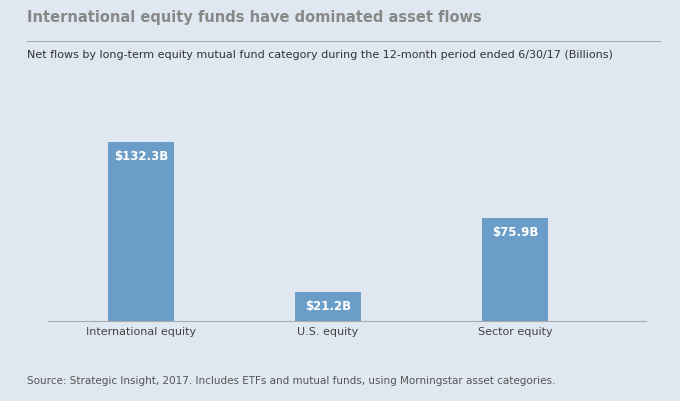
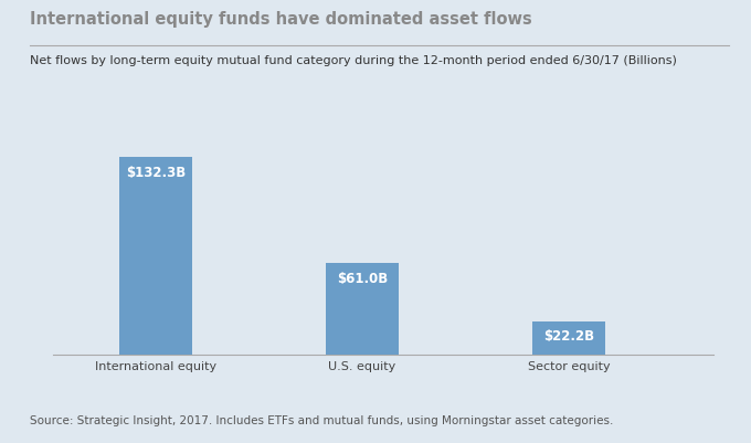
U.S. equity: $21.2B -> $61.0B
Sector equity: $75.9B -> $22.2B
